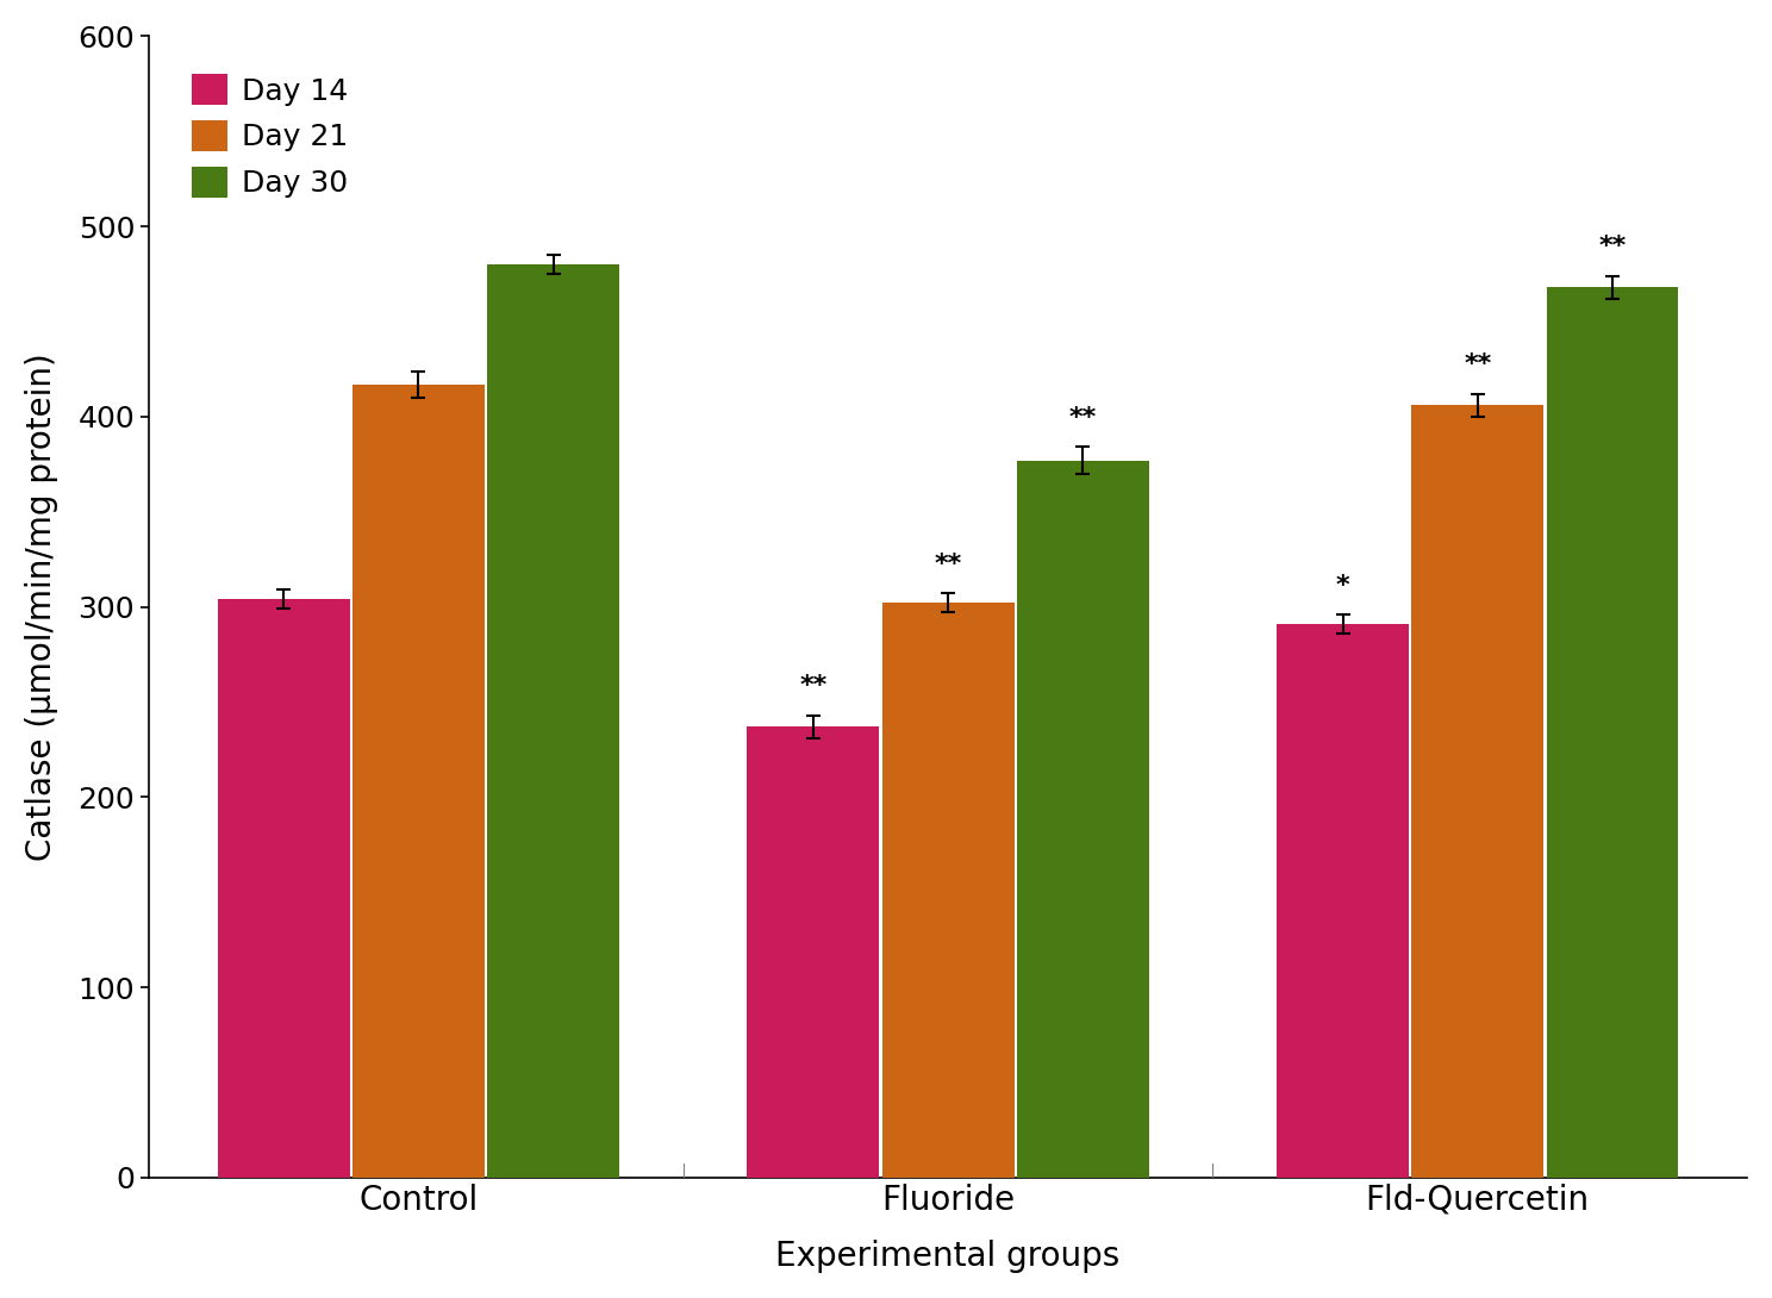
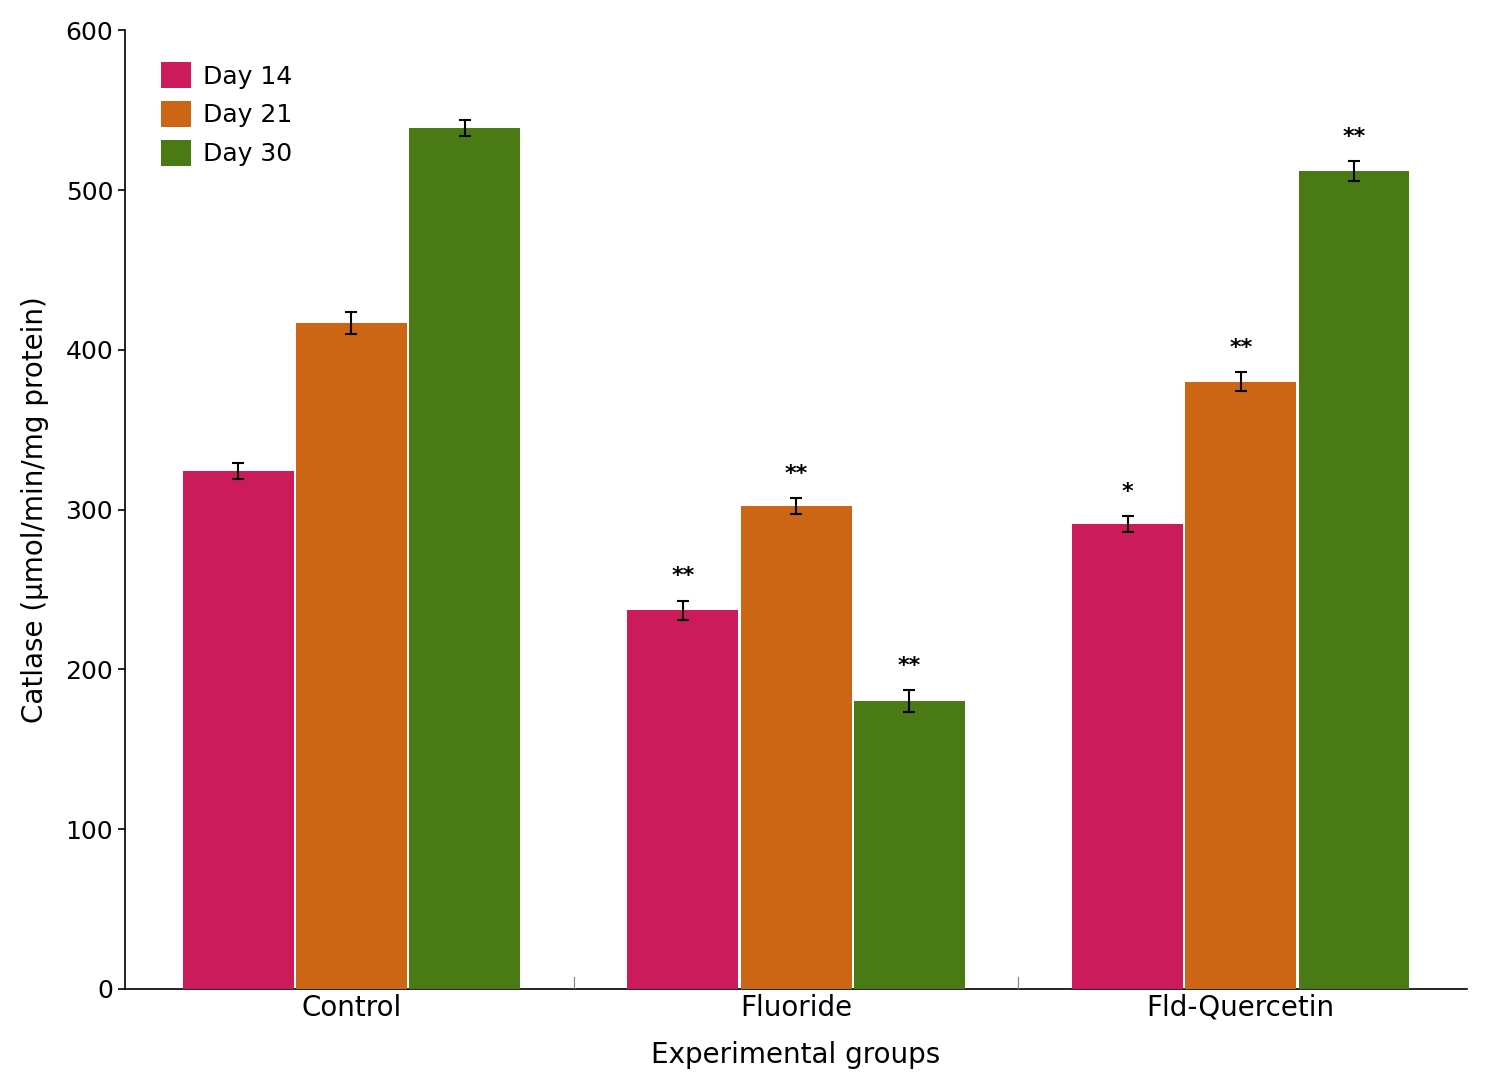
Day 14/Control: 304 -> 324
Day 30/Control: 480 -> 539
Day 30/Fluoride: 377 -> 180
Day 21/Fld-Quercetin: 406 -> 380
Day 30/Fld-Quercetin: 468 -> 512
